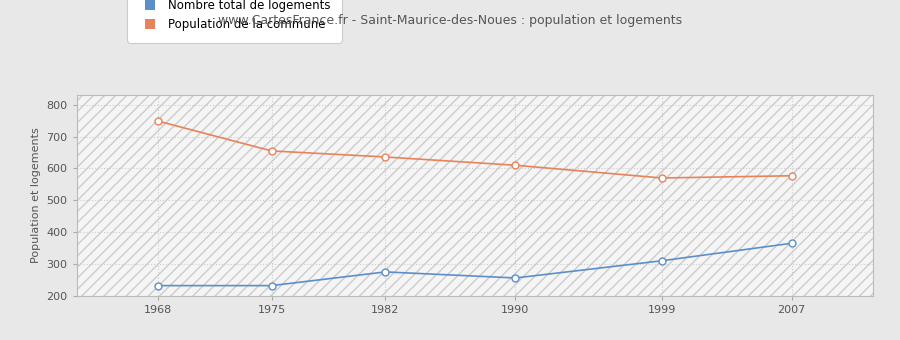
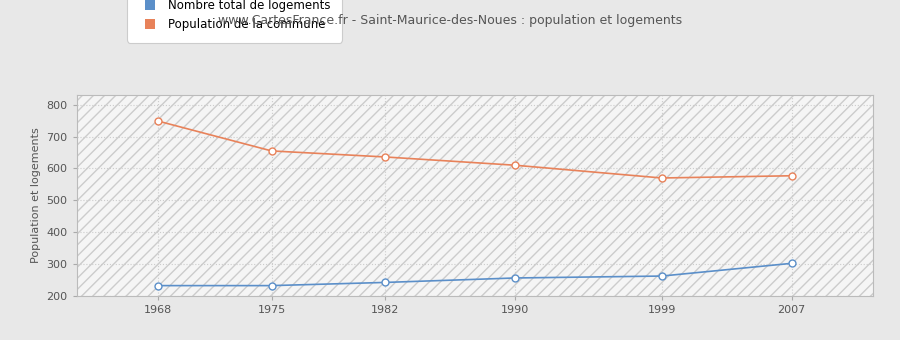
Nombre total de logements/1982: 275 -> 242
Nombre total de logements/1999: 310 -> 262
Nombre total de logements/2007: 365 -> 302
